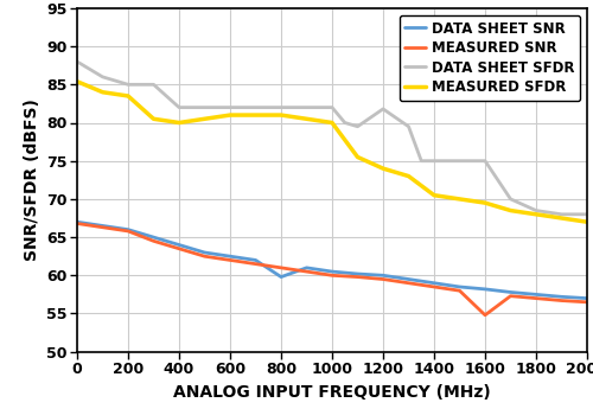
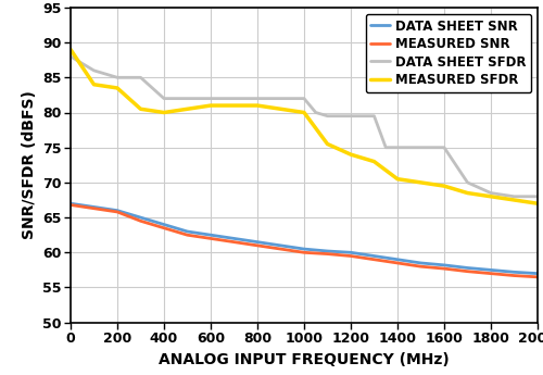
MEASURED SFDR/0: 85.4 -> 89.0
DATA SHEET SNR/800: 59.8 -> 61.5
DATA SHEET SFDR/1200: 81.8 -> 79.5
MEASURED SNR/1600: 54.8 -> 57.7
